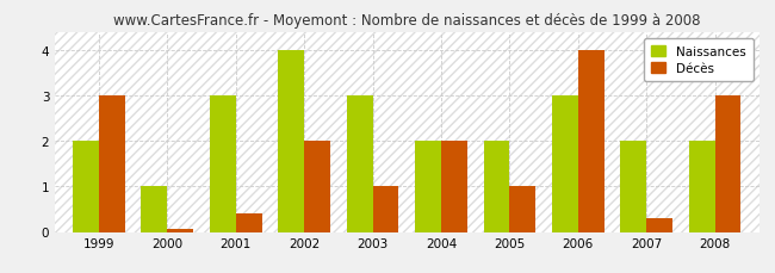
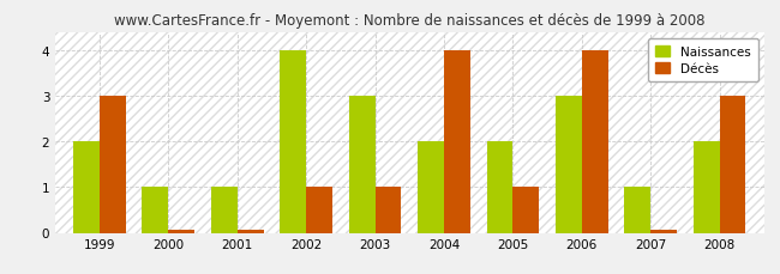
Naissances/2001: 3 -> 1
Décès/2001: 0.40 -> 0.07
Décès/2002: 2.00 -> 1.00
Décès/2004: 2.00 -> 4.00
Naissances/2007: 2 -> 1
Décès/2007: 0.30 -> 0.07
